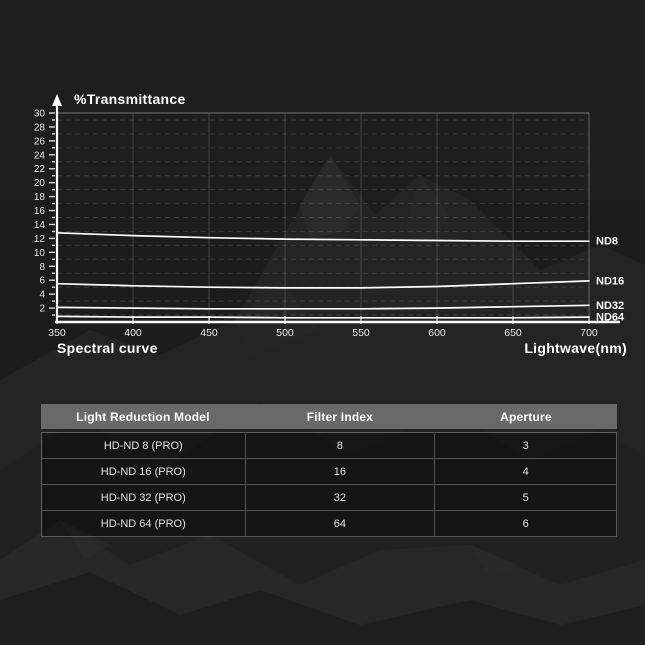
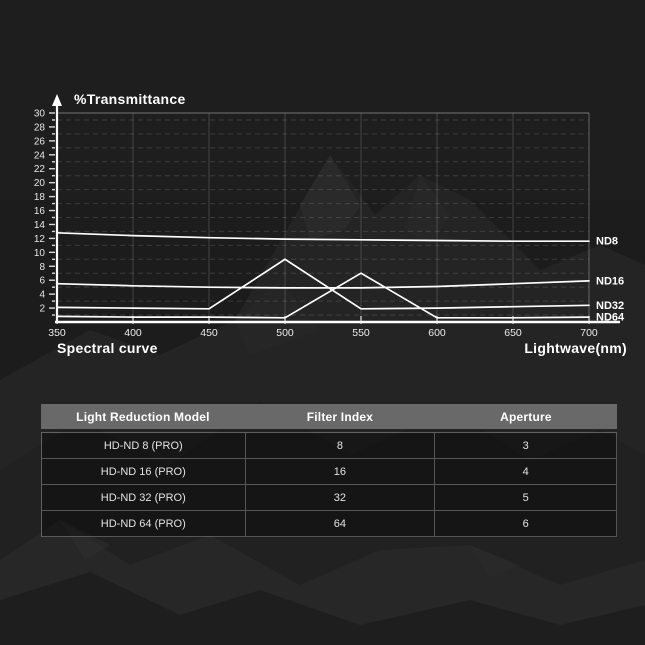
ND32/500: 2 -> 9
ND64/550: 1 -> 7
